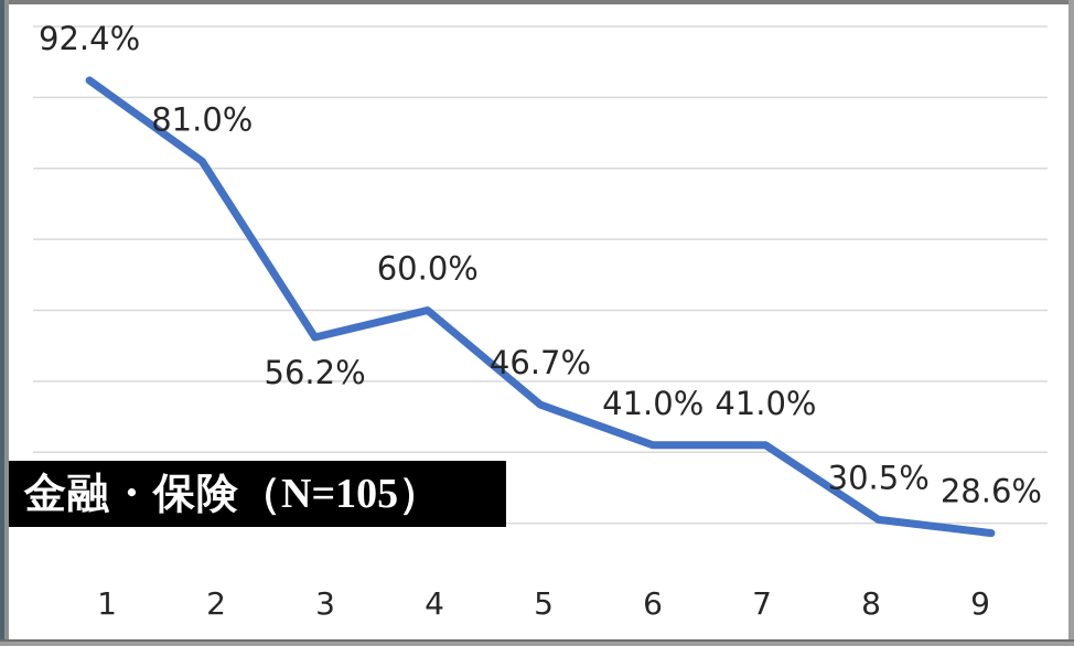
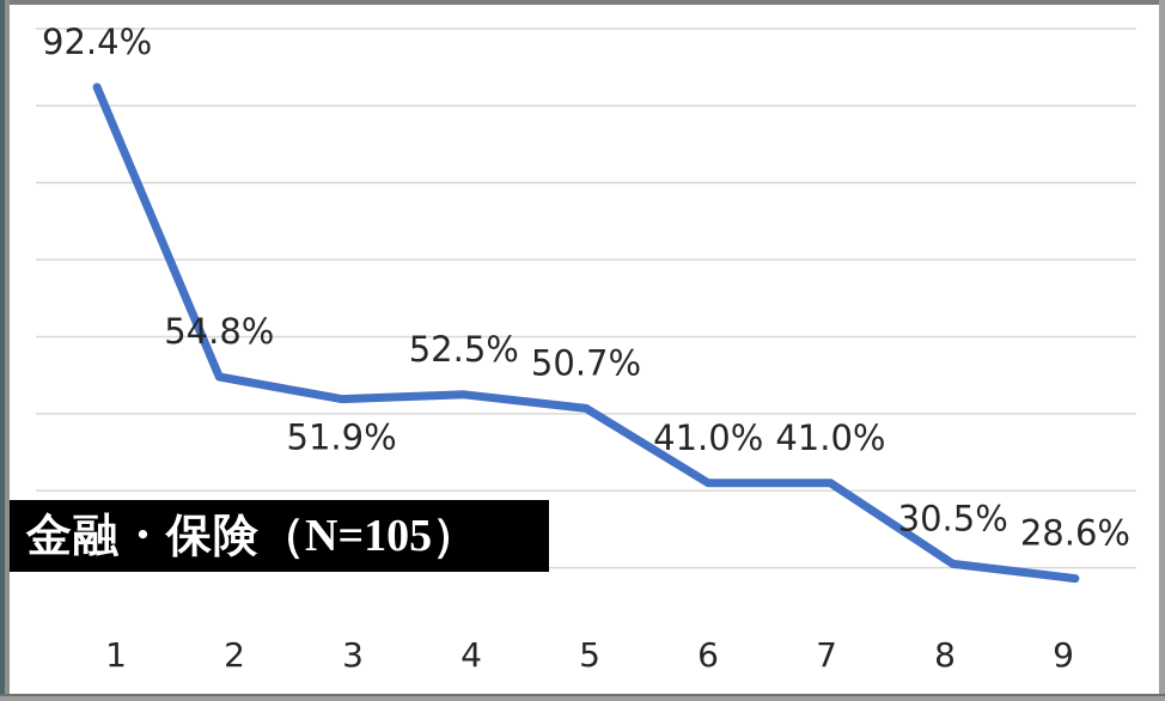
2: 81.0% -> 54.8%
3: 56.2% -> 51.9%
4: 60.0% -> 52.5%
5: 46.7% -> 50.7%
